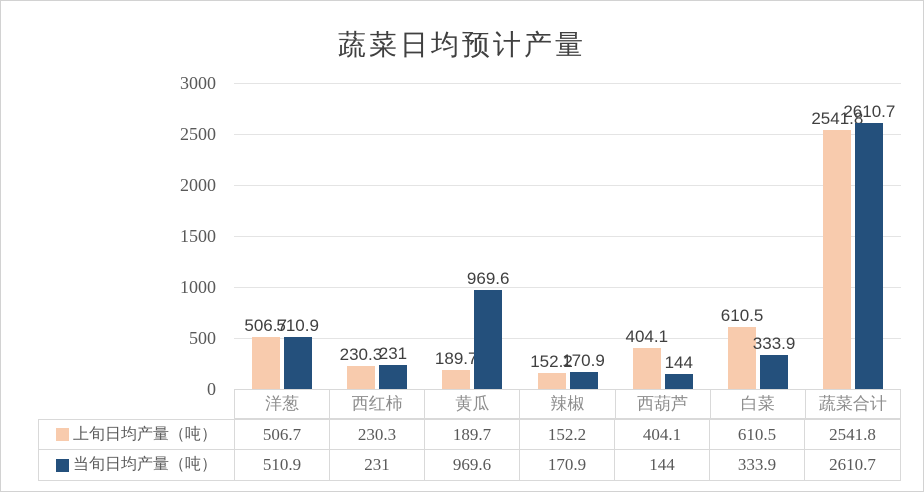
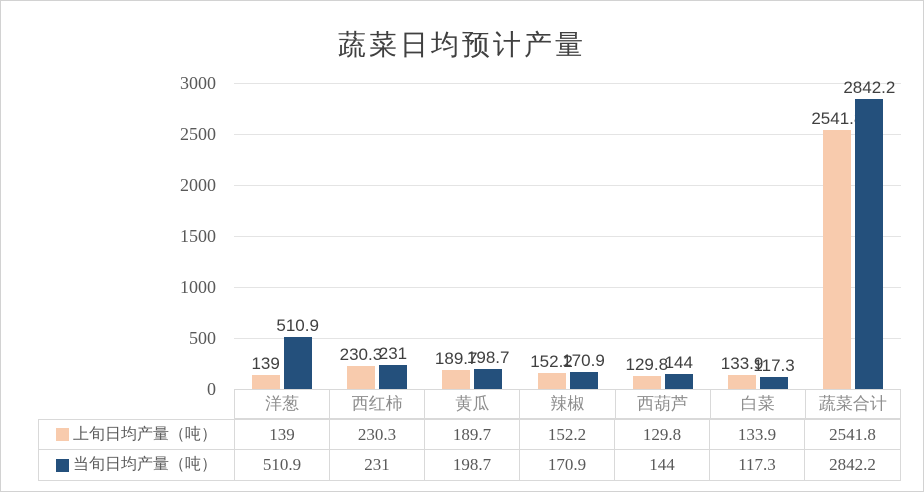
上旬日均产量（吨）/洋葱: 506.7 -> 139
当旬日均产量（吨）/黄瓜: 969.6 -> 198.7
上旬日均产量（吨）/西葫芦: 404.1 -> 129.8
上旬日均产量（吨）/白菜: 610.5 -> 133.9
当旬日均产量（吨）/白菜: 333.9 -> 117.3
当旬日均产量（吨）/蔬菜合计: 2610.7 -> 2842.2
